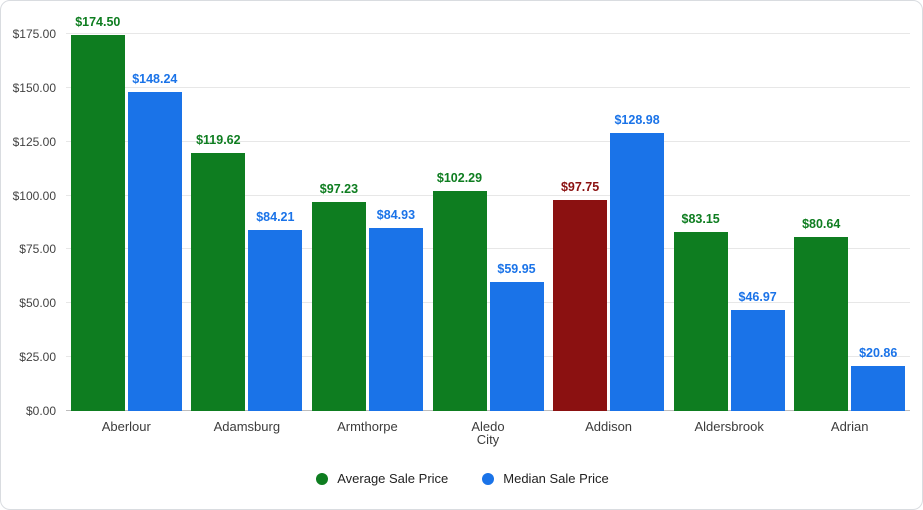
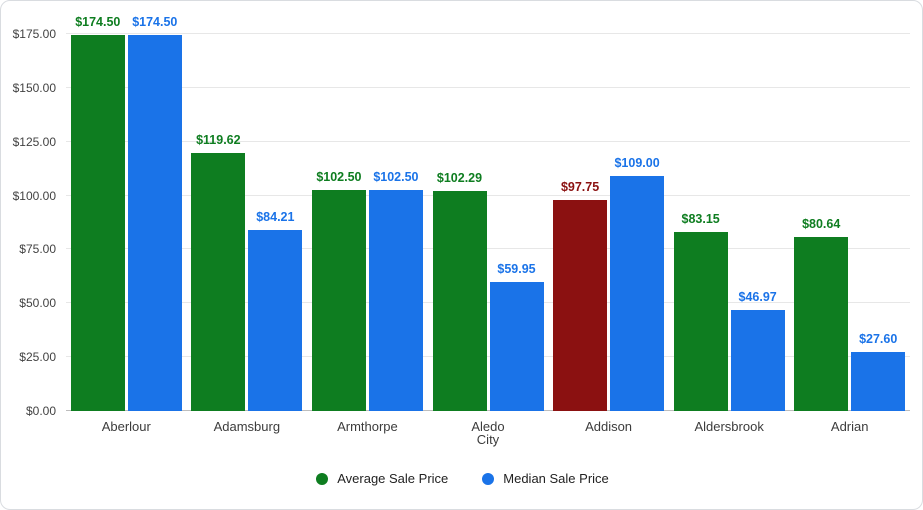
Median Sale Price/Aberlour: $148.24 -> $174.50
Average Sale Price/Armthorpe: $97.23 -> $102.50
Median Sale Price/Armthorpe: $84.93 -> $102.50
Median Sale Price/Addison: $128.98 -> $109.00
Median Sale Price/Adrian: $20.86 -> $27.60
